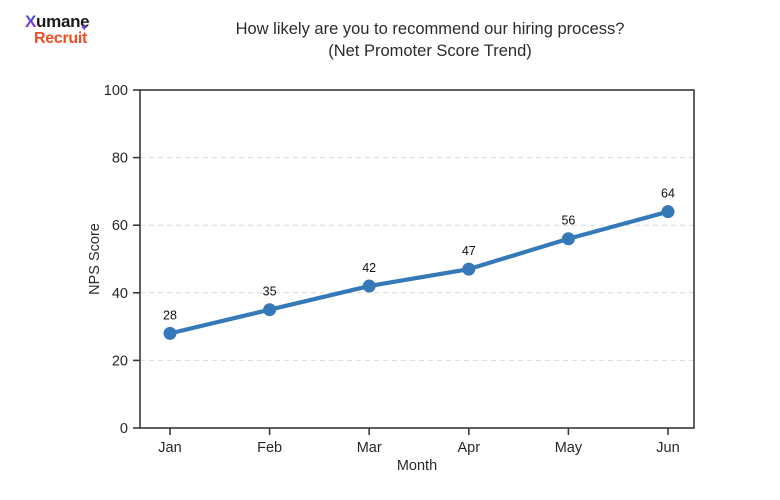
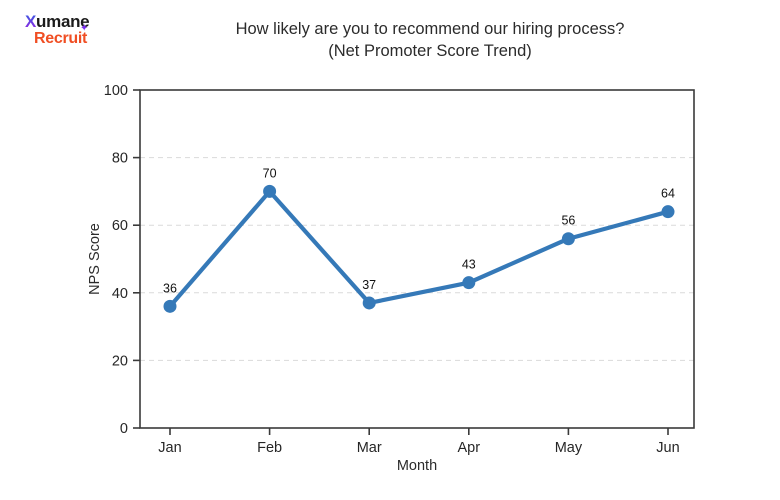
Jan: 28 -> 36
Feb: 35 -> 70
Mar: 42 -> 37
Apr: 47 -> 43
